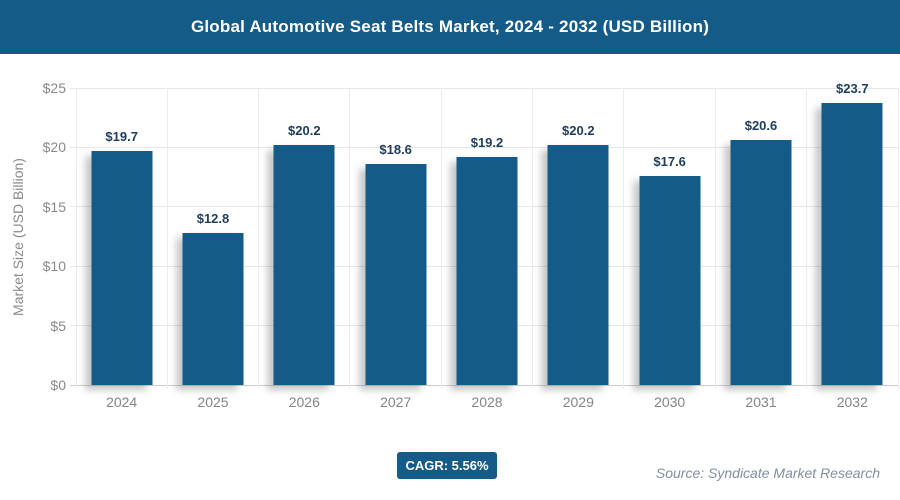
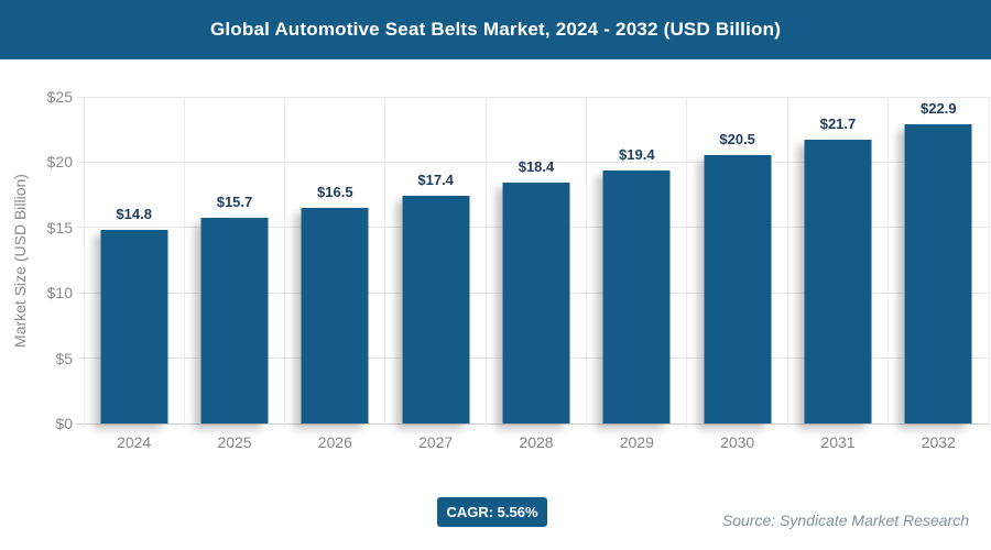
2024: $19.7 -> $14.8
2025: $12.8 -> $15.7
2026: $20.2 -> $16.5
2027: $18.6 -> $17.4
2028: $19.2 -> $18.4
2029: $20.2 -> $19.4
2030: $17.6 -> $20.5
2031: $20.6 -> $21.7
2032: $23.7 -> $22.9
